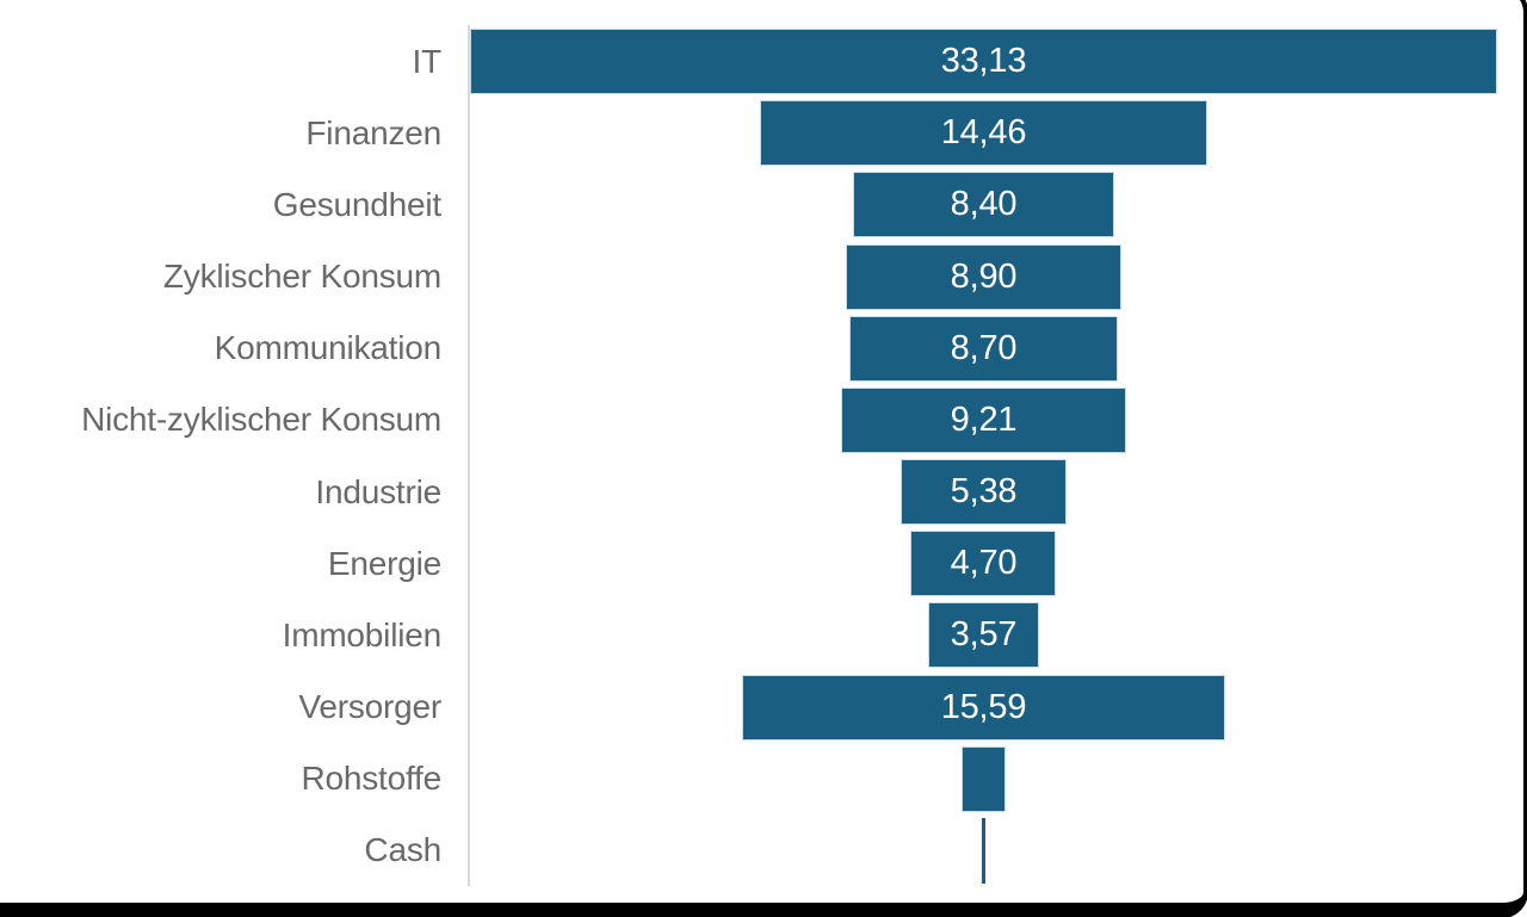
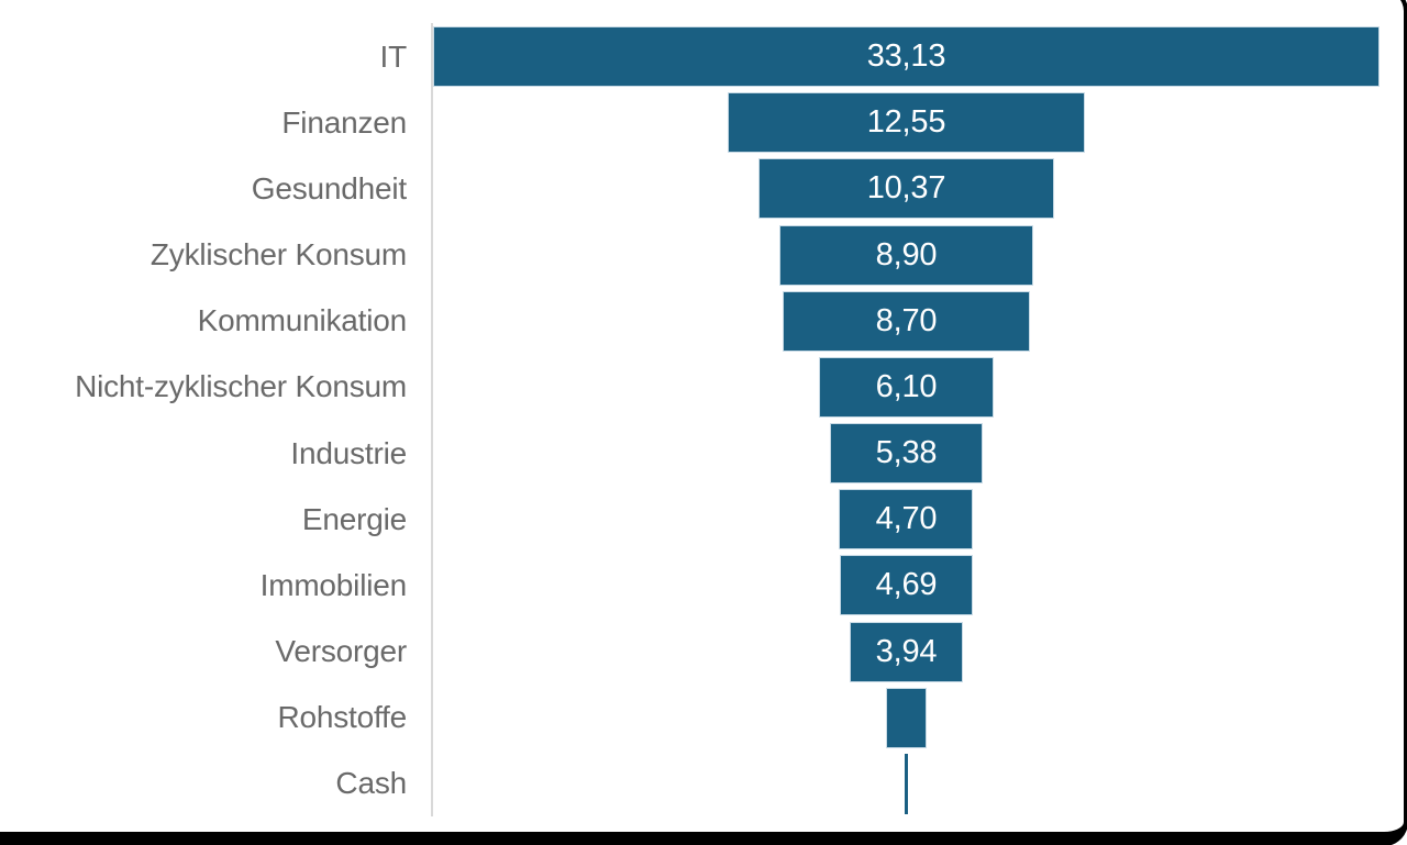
Finanzen: 14,46 -> 12,55
Gesundheit: 8,40 -> 10,37
Nicht-zyklischer Konsum: 9,21 -> 6,10
Immobilien: 3,57 -> 4,69
Versorger: 15,59 -> 3,94
